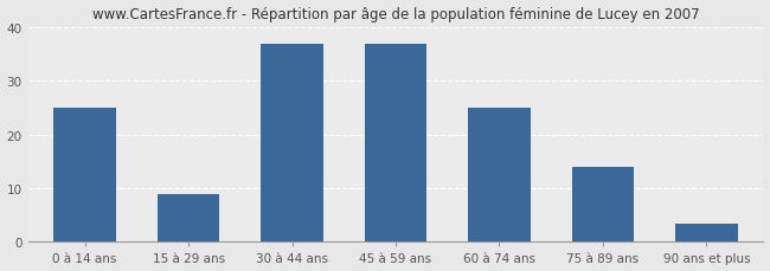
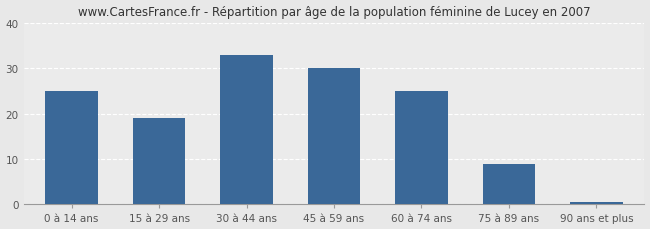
15 à 29 ans: 9.0 -> 19.0
30 à 44 ans: 37.0 -> 33.0
45 à 59 ans: 37.0 -> 30.0
75 à 89 ans: 14.0 -> 9.0
90 ans et plus: 3.5 -> 0.5
